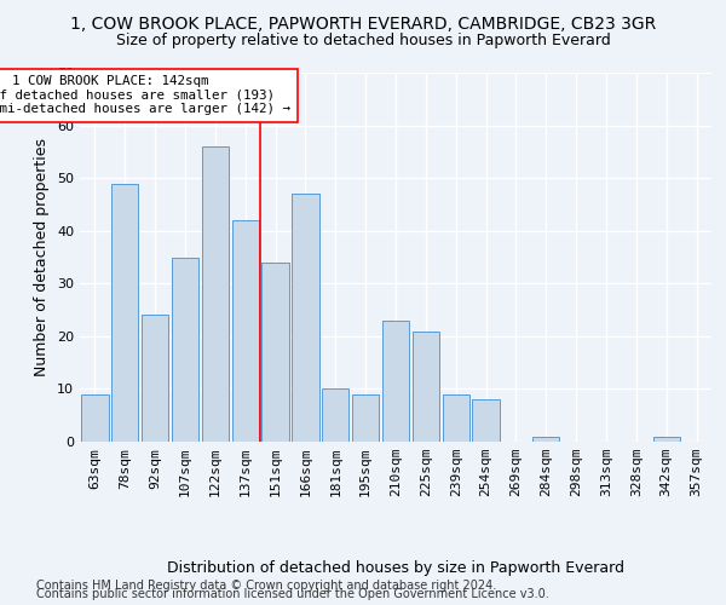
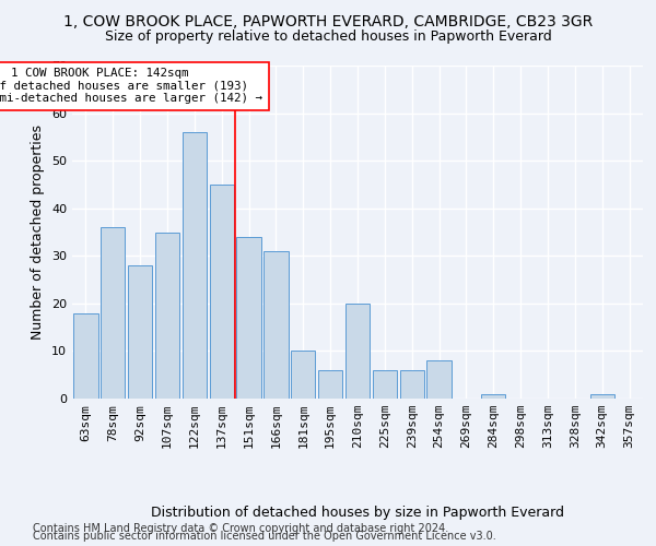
63sqm: 9 -> 18
78sqm: 49 -> 36
92sqm: 24 -> 28
137sqm: 42 -> 45
166sqm: 47 -> 31
195sqm: 9 -> 6
210sqm: 23 -> 20
225sqm: 21 -> 6
239sqm: 9 -> 6
